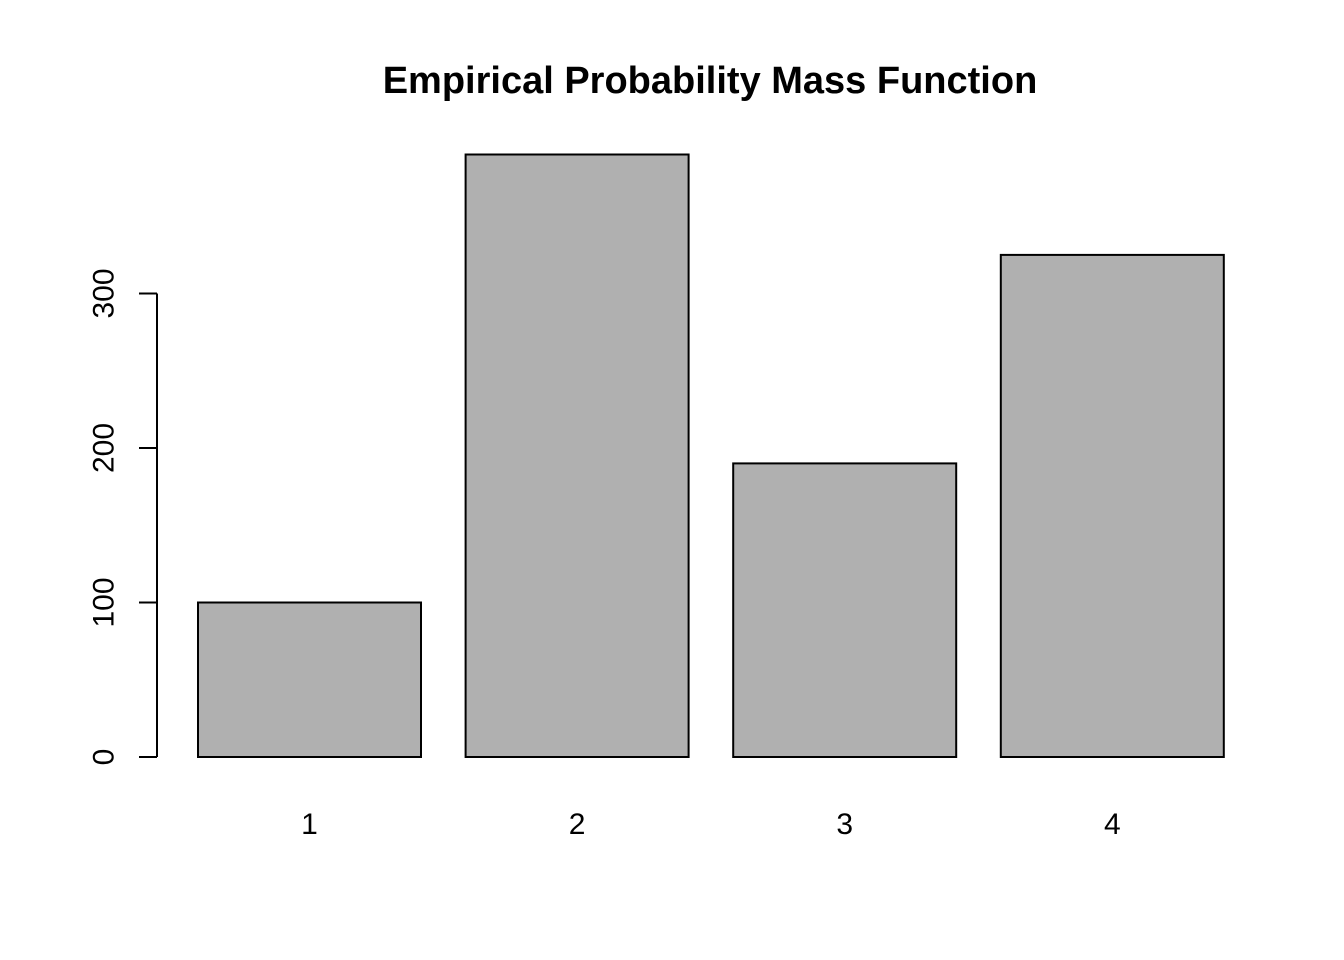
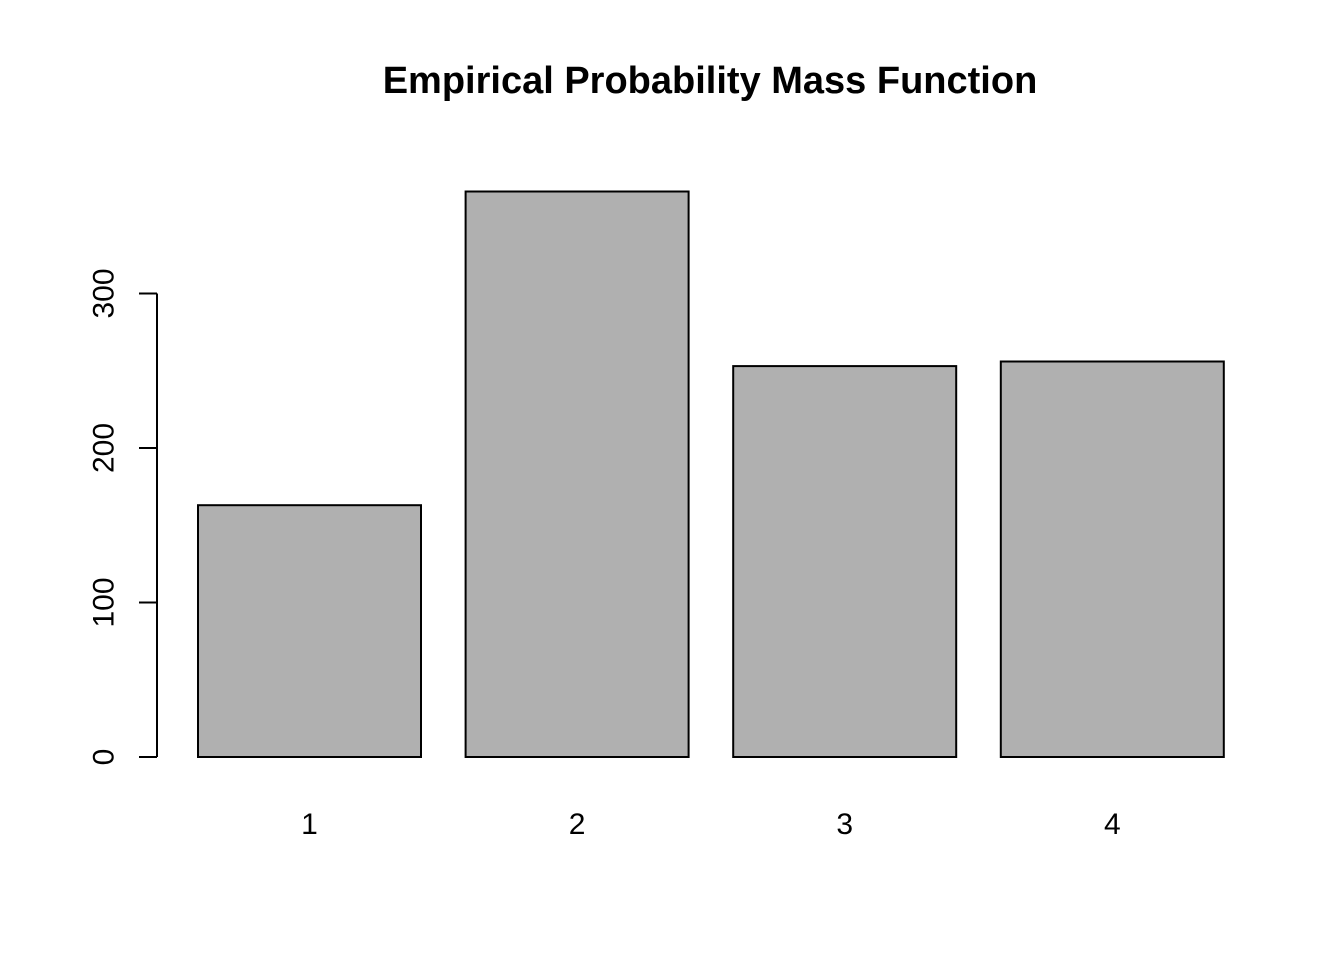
1: 100 -> 163
2: 390 -> 366
3: 190 -> 253
4: 325 -> 256
